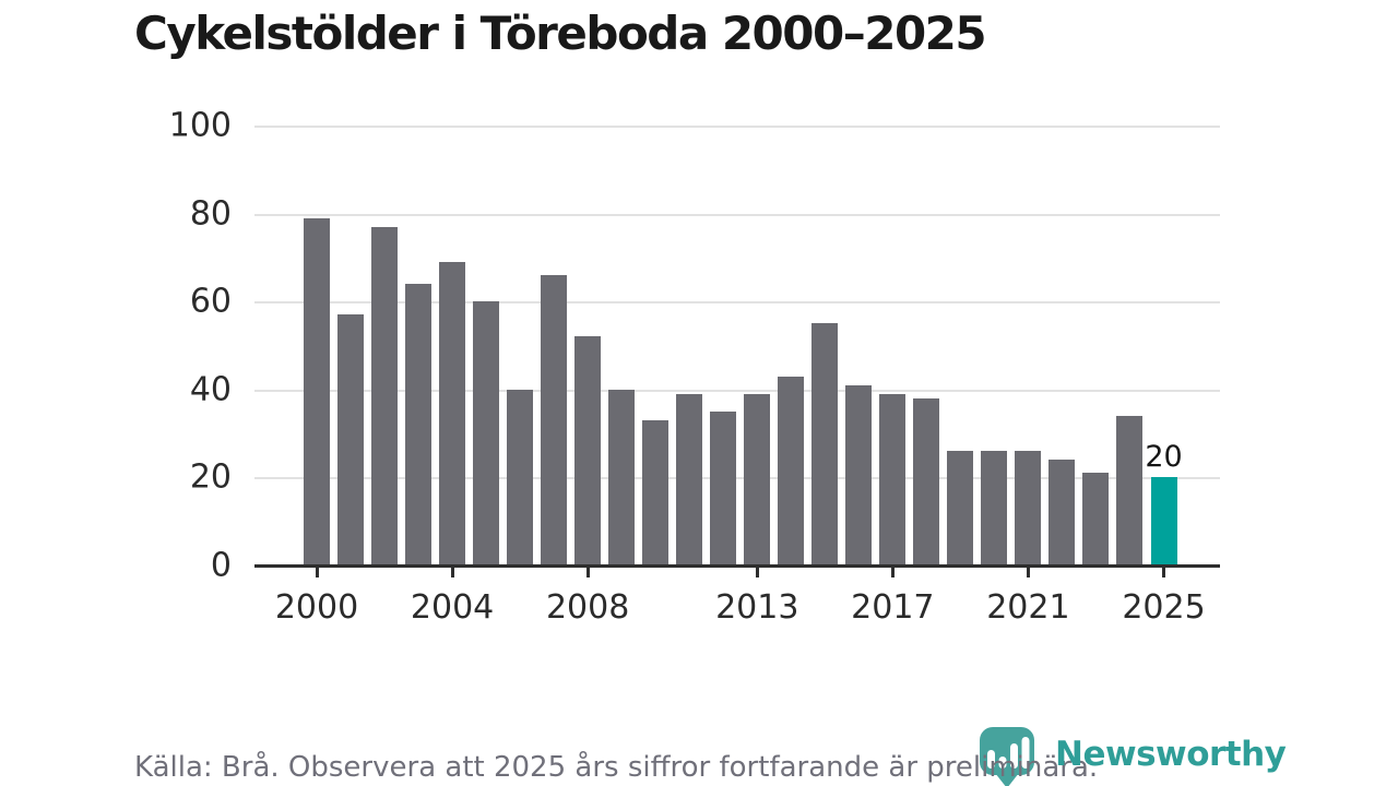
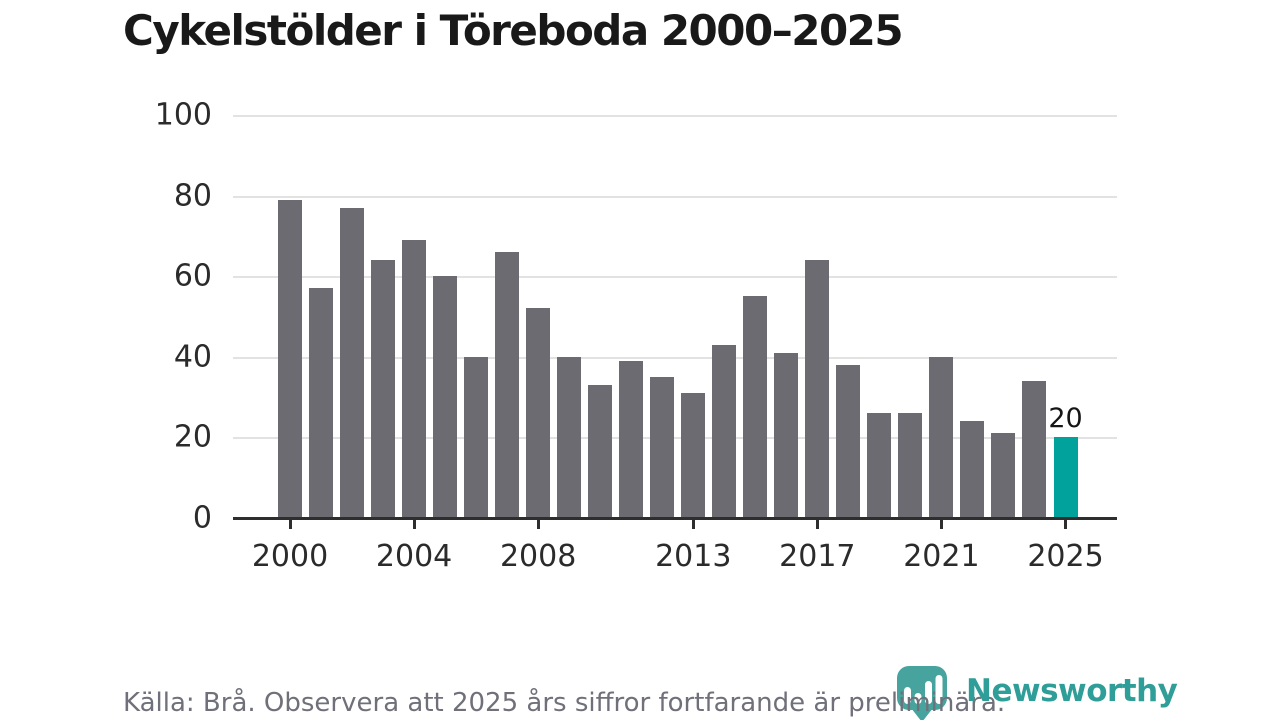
2013: 39 -> 31
2017: 39 -> 64
2021: 26 -> 40
